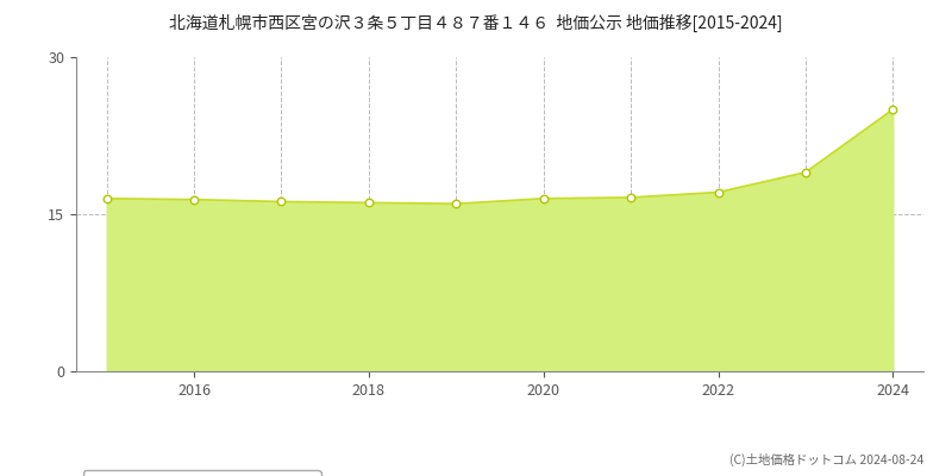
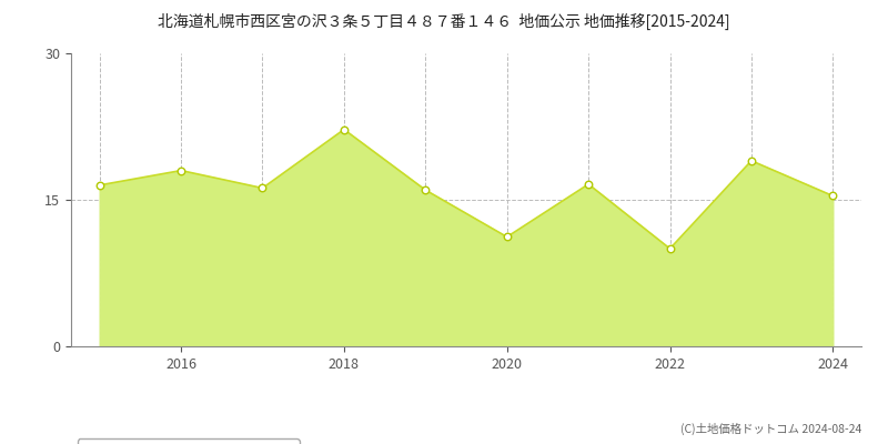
2016: 16.4 -> 18.0
2018: 16.1 -> 22.2
2020: 16.5 -> 11.2
2022: 17.1 -> 10.0
2024: 25.0 -> 15.4
